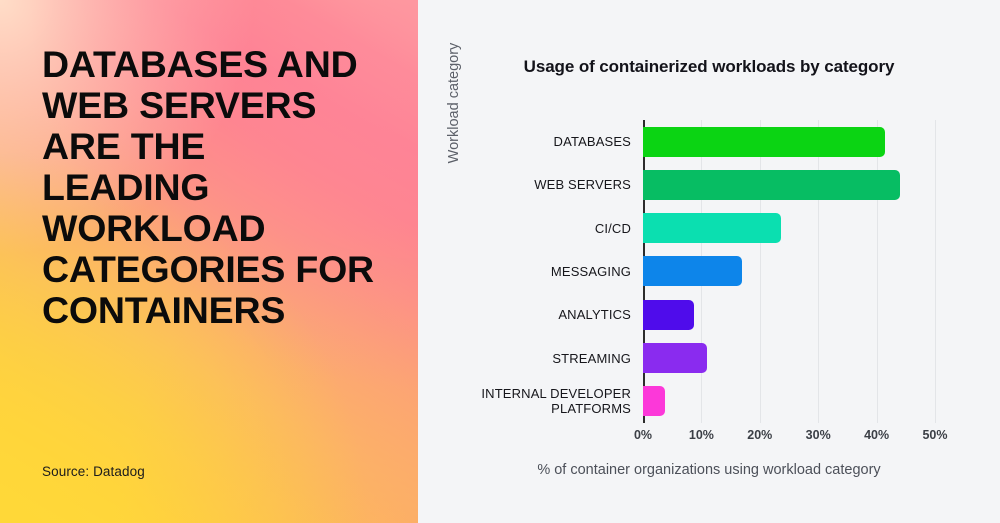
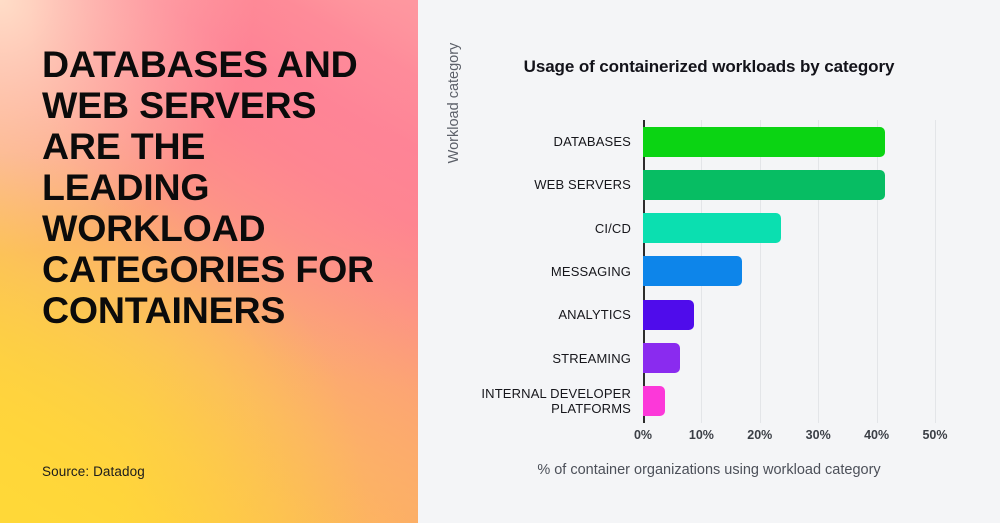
WEB SERVERS: 44% -> 41%
STREAMING: 11% -> 6%
